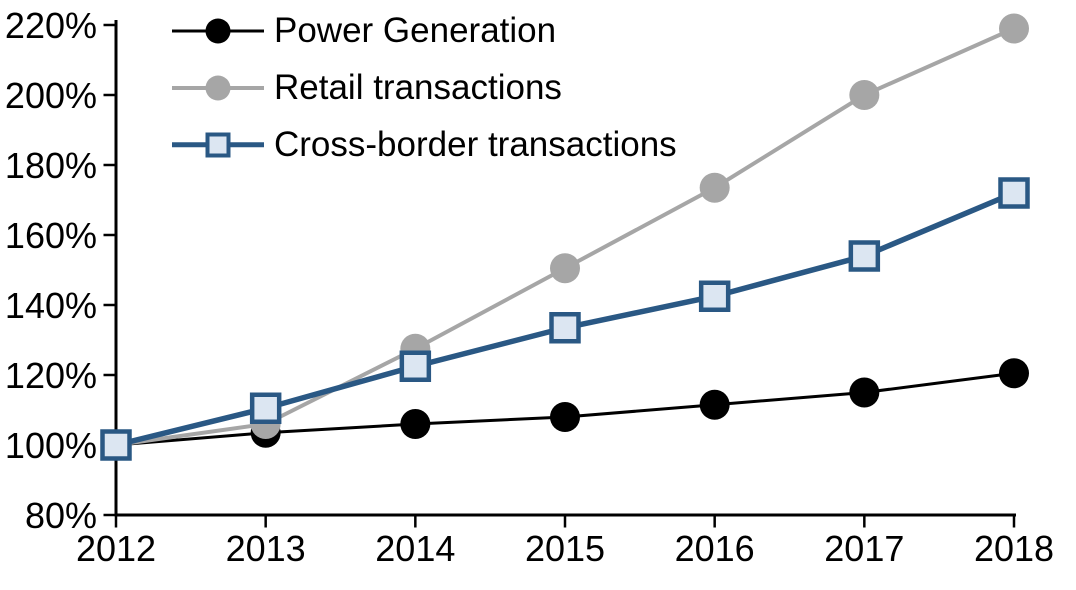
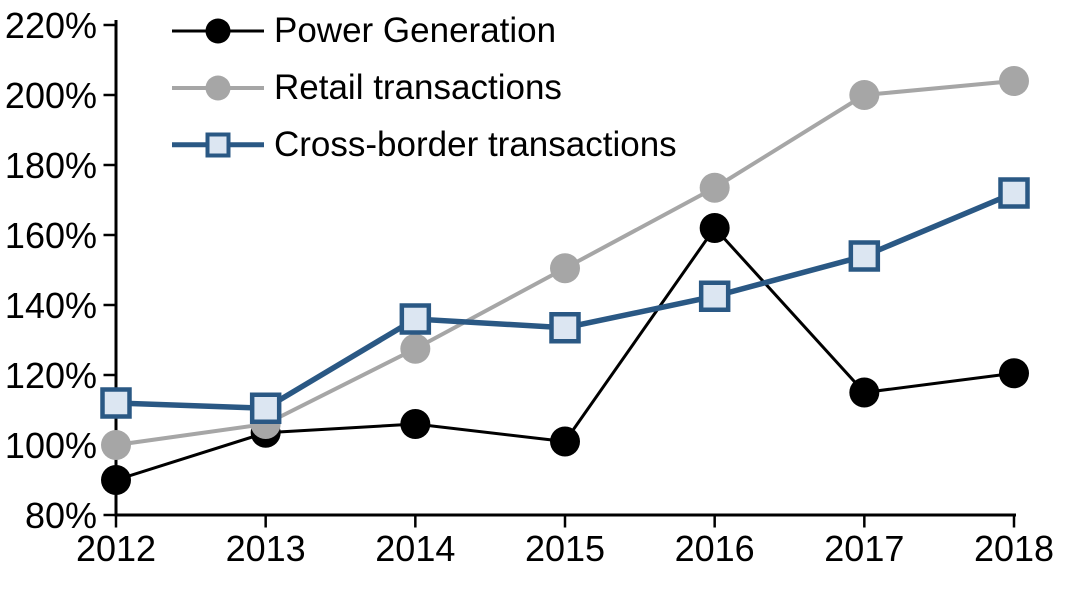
Power Generation/2012: 100% -> 90%
Cross-border transactions/2012: 100% -> 112%
Cross-border transactions/2014: 122% -> 136%
Power Generation/2015: 108% -> 101%
Power Generation/2016: 112% -> 162%
Retail transactions/2018: 219% -> 204%
